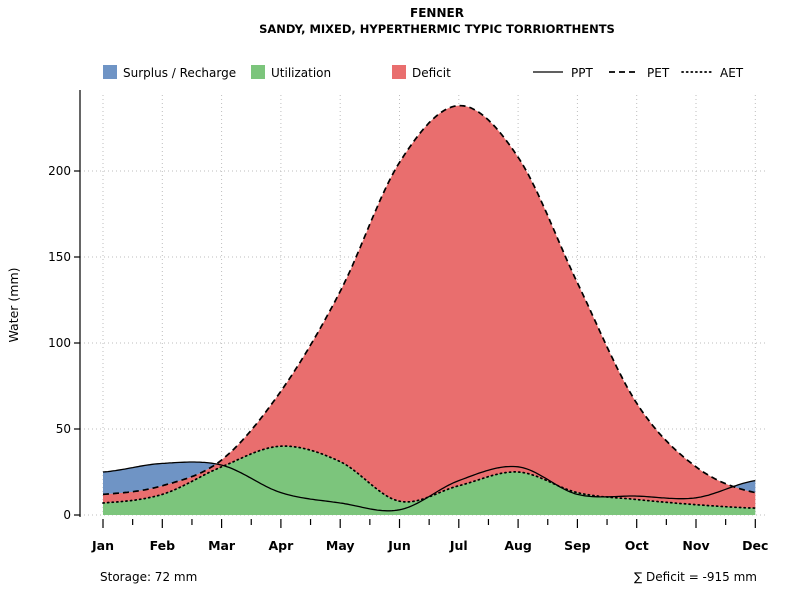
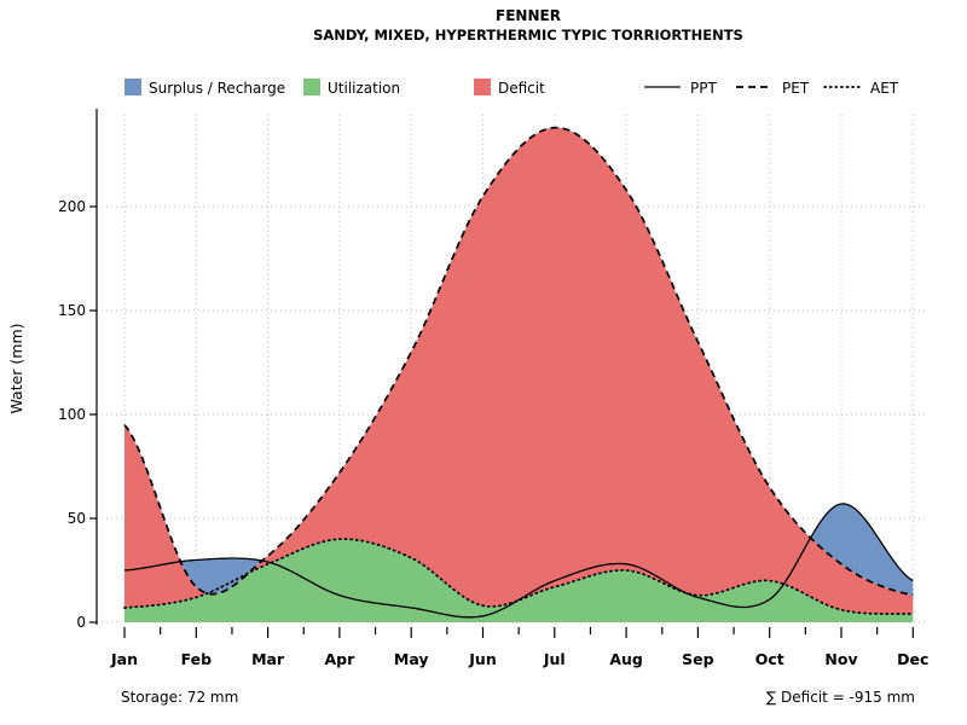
PET/Jan: 12 -> 95
AET/Oct: 9 -> 20
PPT/Nov: 10 -> 57
